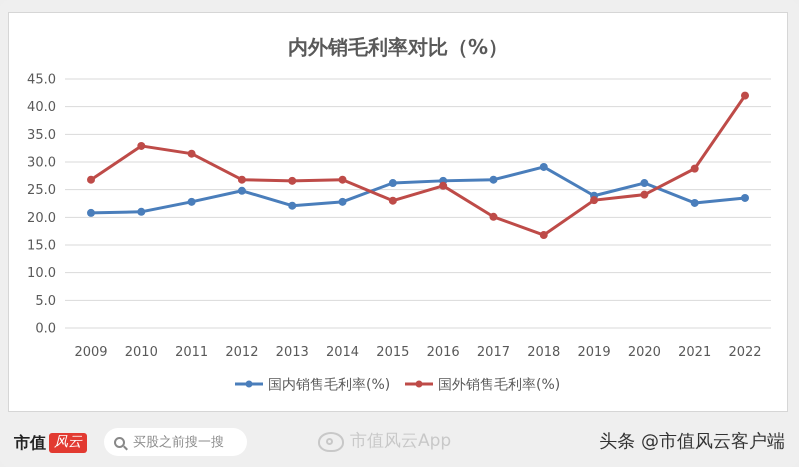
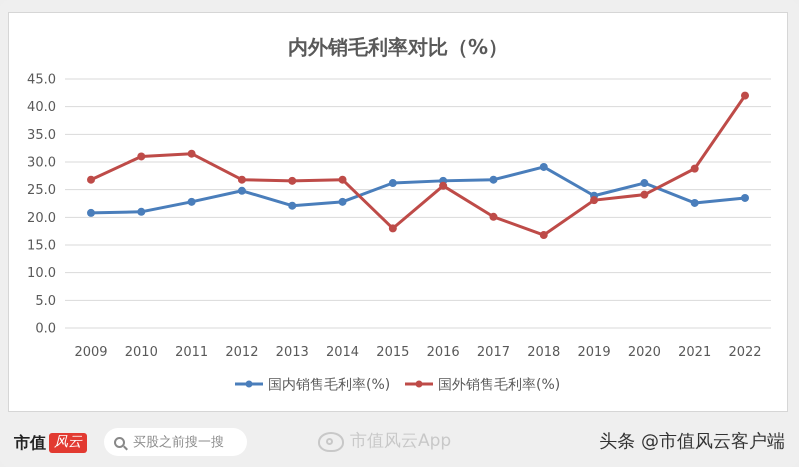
国外销售毛利率(%)/2010: 33 -> 31
国外销售毛利率(%)/2015: 23 -> 18
